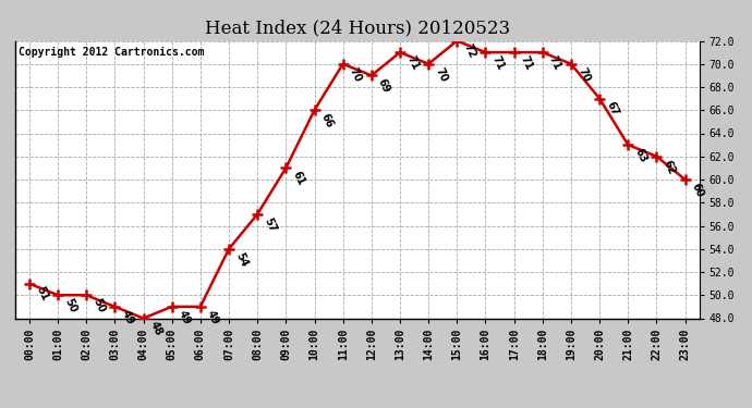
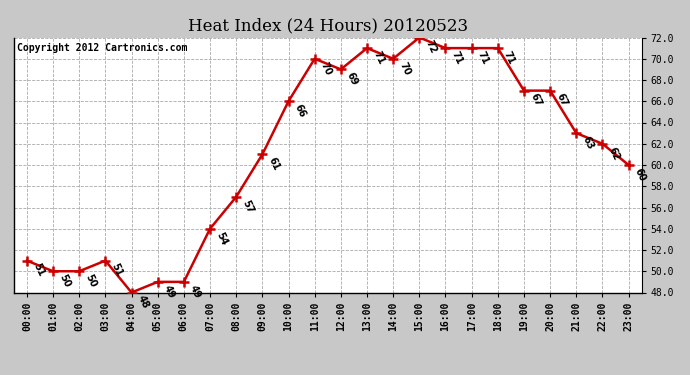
03:00: 49 -> 51
19:00: 70 -> 67
